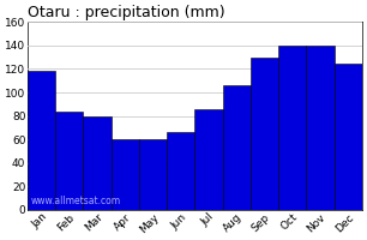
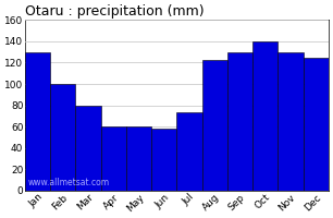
Jan: 118 -> 130
Feb: 84 -> 100
Jun: 66 -> 58
Jul: 86 -> 73
Aug: 106 -> 123
Nov: 140 -> 130
